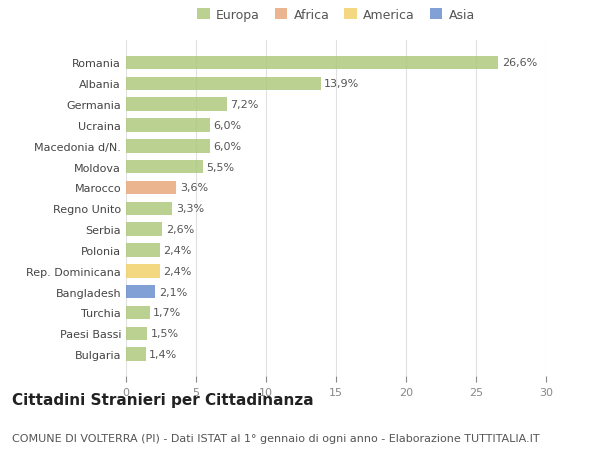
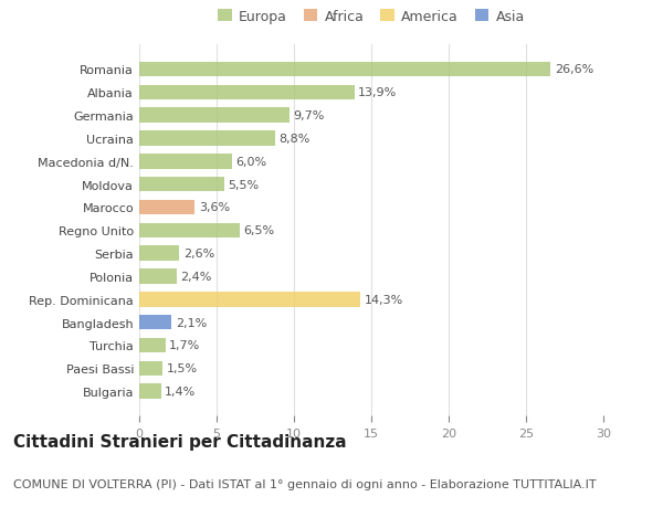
Germania: 7,2% -> 9,7%
Ucraina: 6,0% -> 8,8%
Regno Unito: 3,3% -> 6,5%
Rep. Dominicana: 2,4% -> 14,3%
